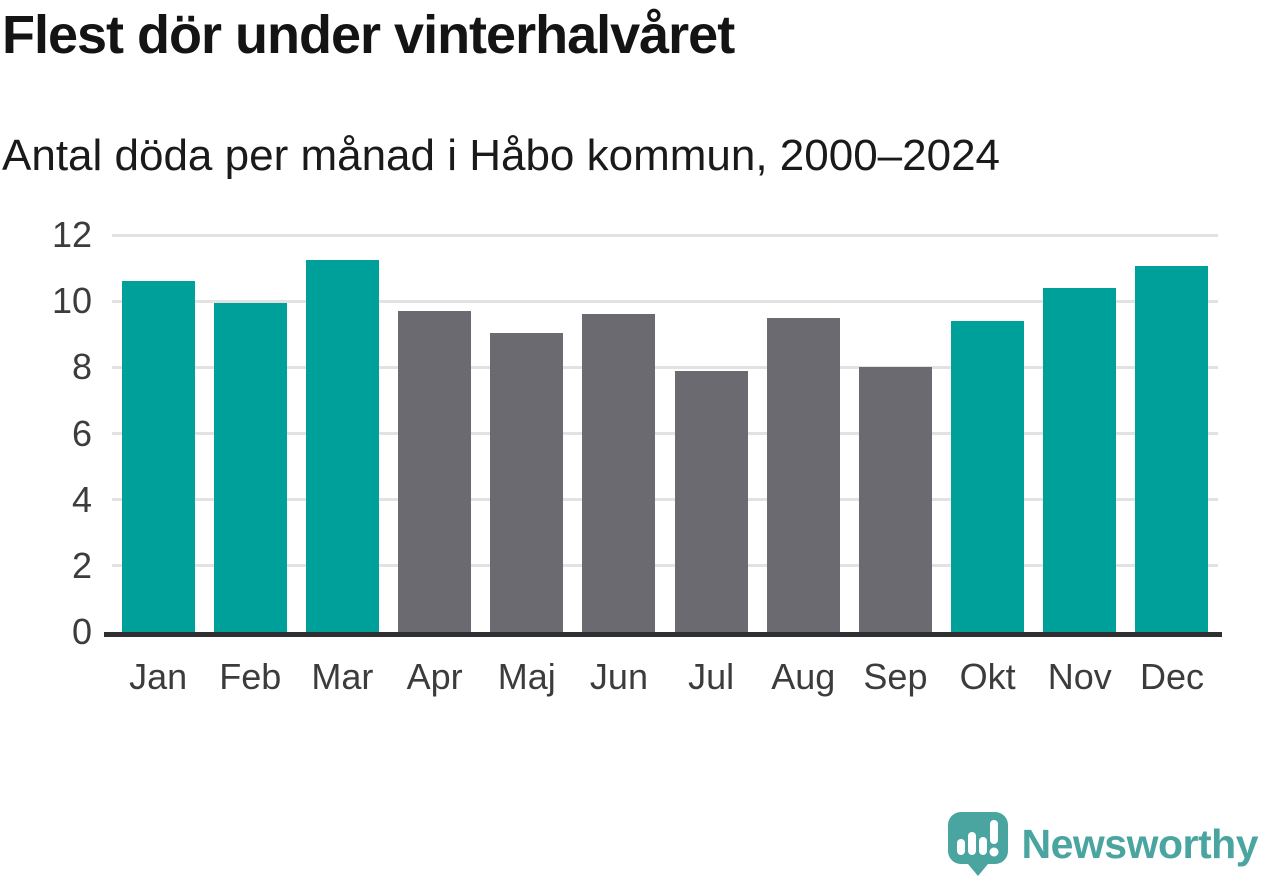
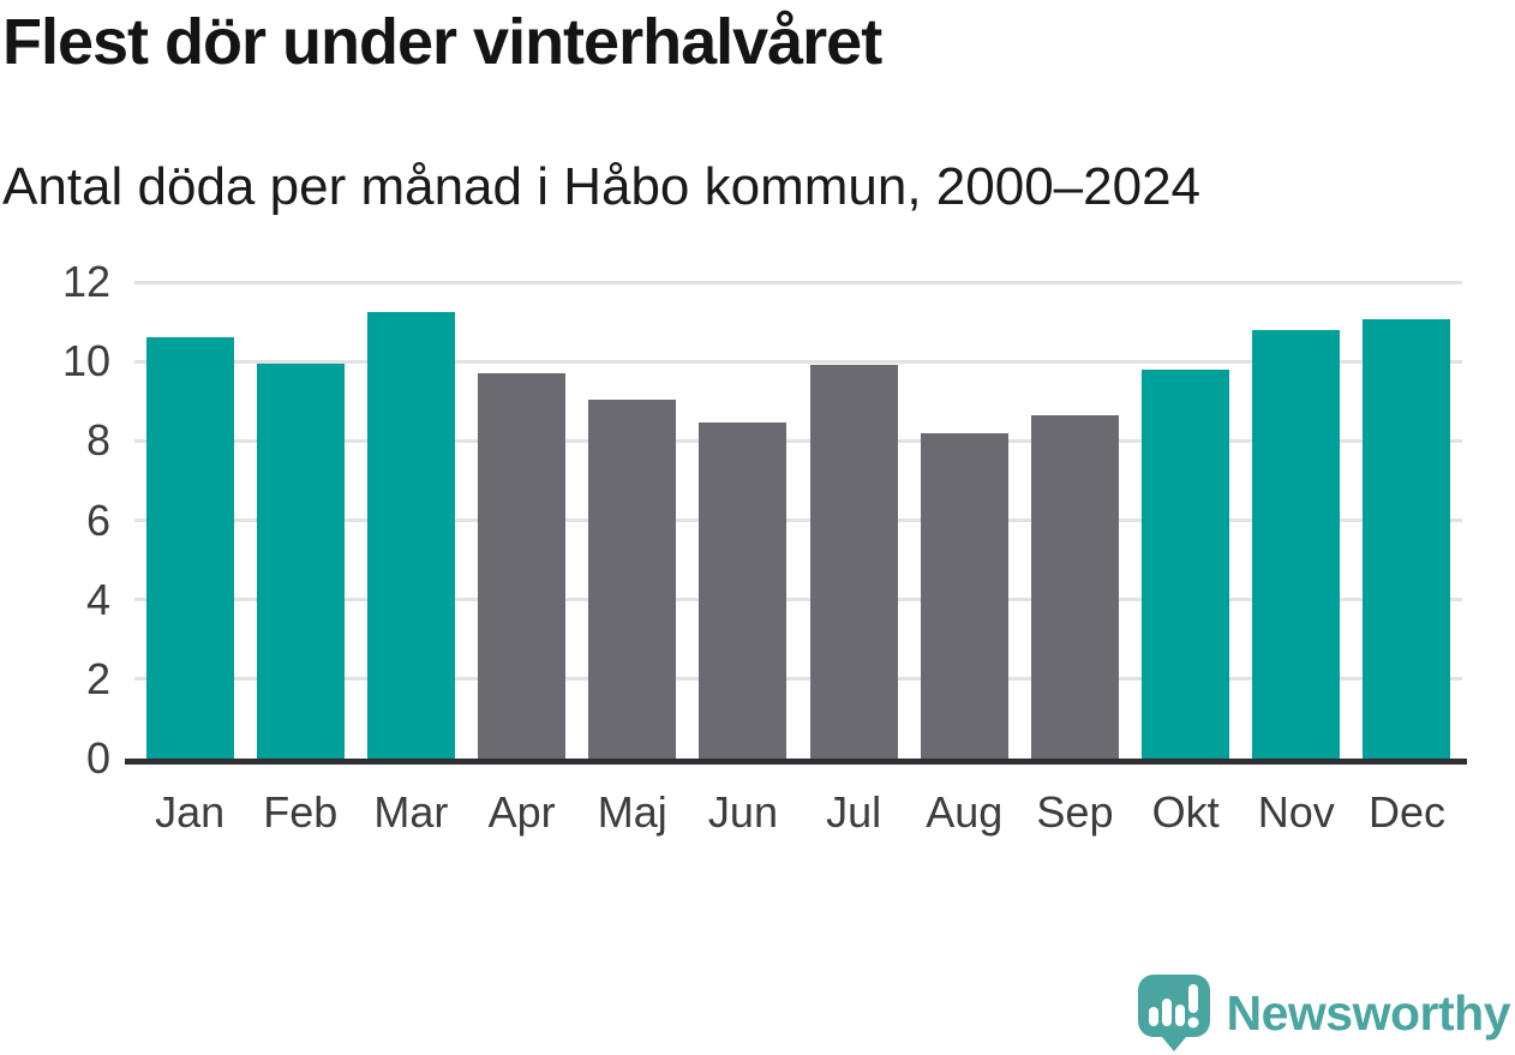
Jun: 9.6 -> 8.4
Jul: 7.9 -> 9.9
Aug: 9.5 -> 8.2
Sep: 8.0 -> 8.7
Okt: 9.4 -> 9.8
Nov: 10.4 -> 10.8
